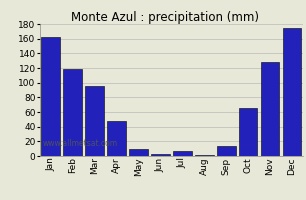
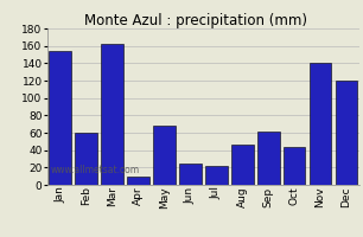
Jan: 162 -> 154
Feb: 118 -> 60
Mar: 95 -> 162
Apr: 48 -> 10
May: 10 -> 68
Jun: 3 -> 24
Jul: 7 -> 22
Aug: 2 -> 46
Sep: 13 -> 62
Oct: 65 -> 44
Nov: 128 -> 140
Dec: 175 -> 120
